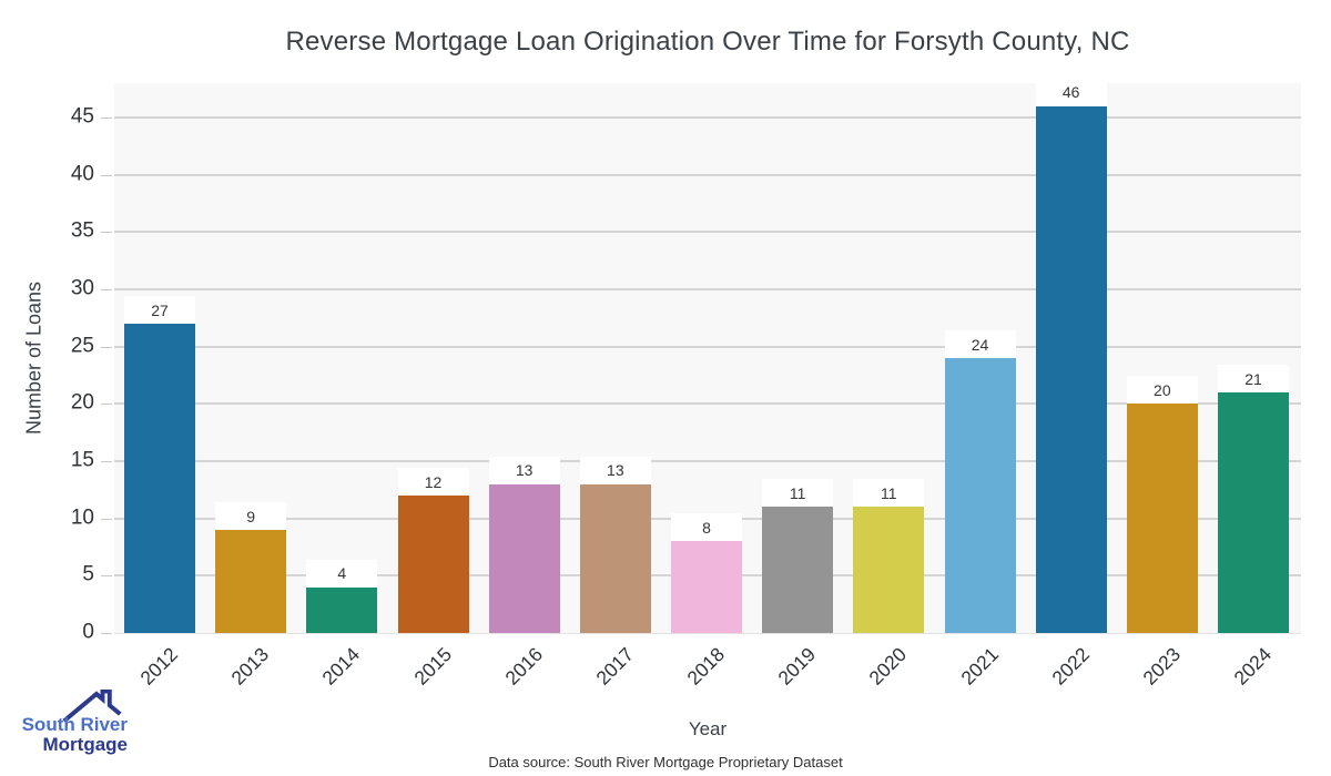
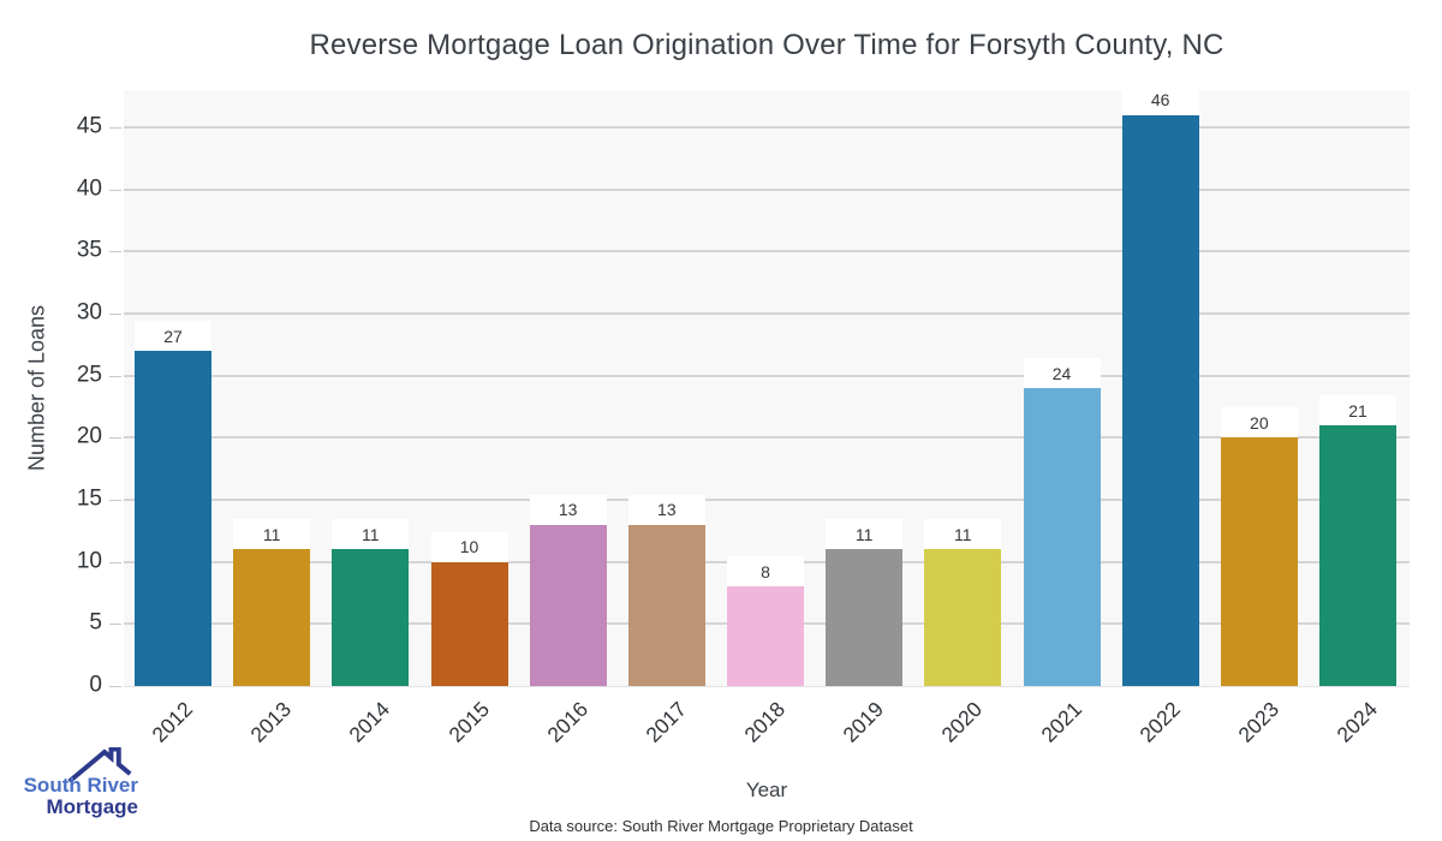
2013: 9 -> 11
2014: 4 -> 11
2015: 12 -> 10
